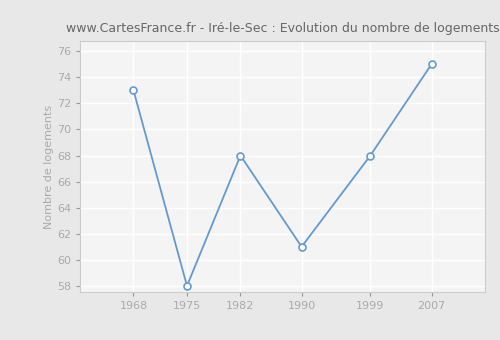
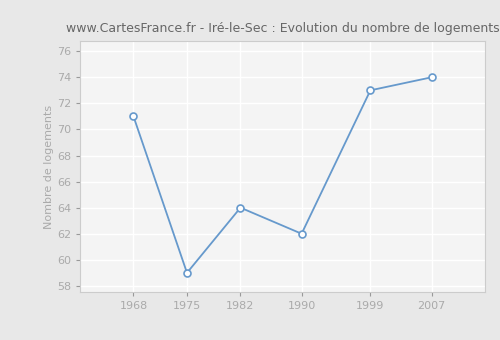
1968: 73 -> 71
1975: 58 -> 59
1982: 68 -> 64
1990: 61 -> 62
1999: 68 -> 73
2007: 75 -> 74
